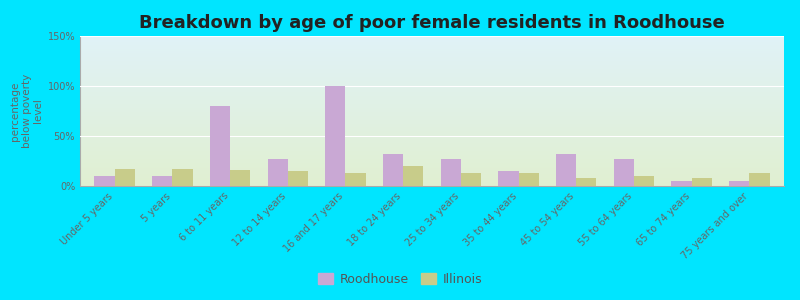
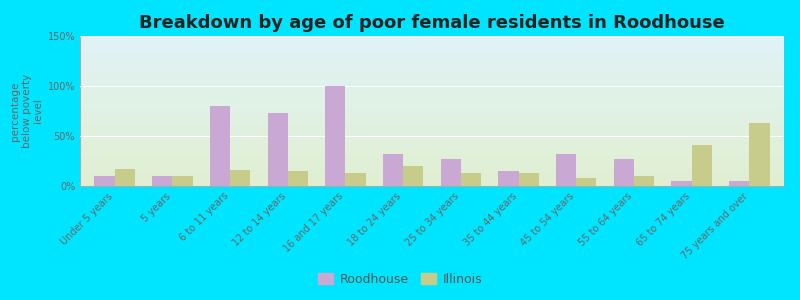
Illinois/5 years: 17% -> 10%
Roodhouse/12 to 14 years: 27% -> 73%
Illinois/65 to 74 years: 8% -> 41%
Illinois/75 years and over: 13% -> 63%
